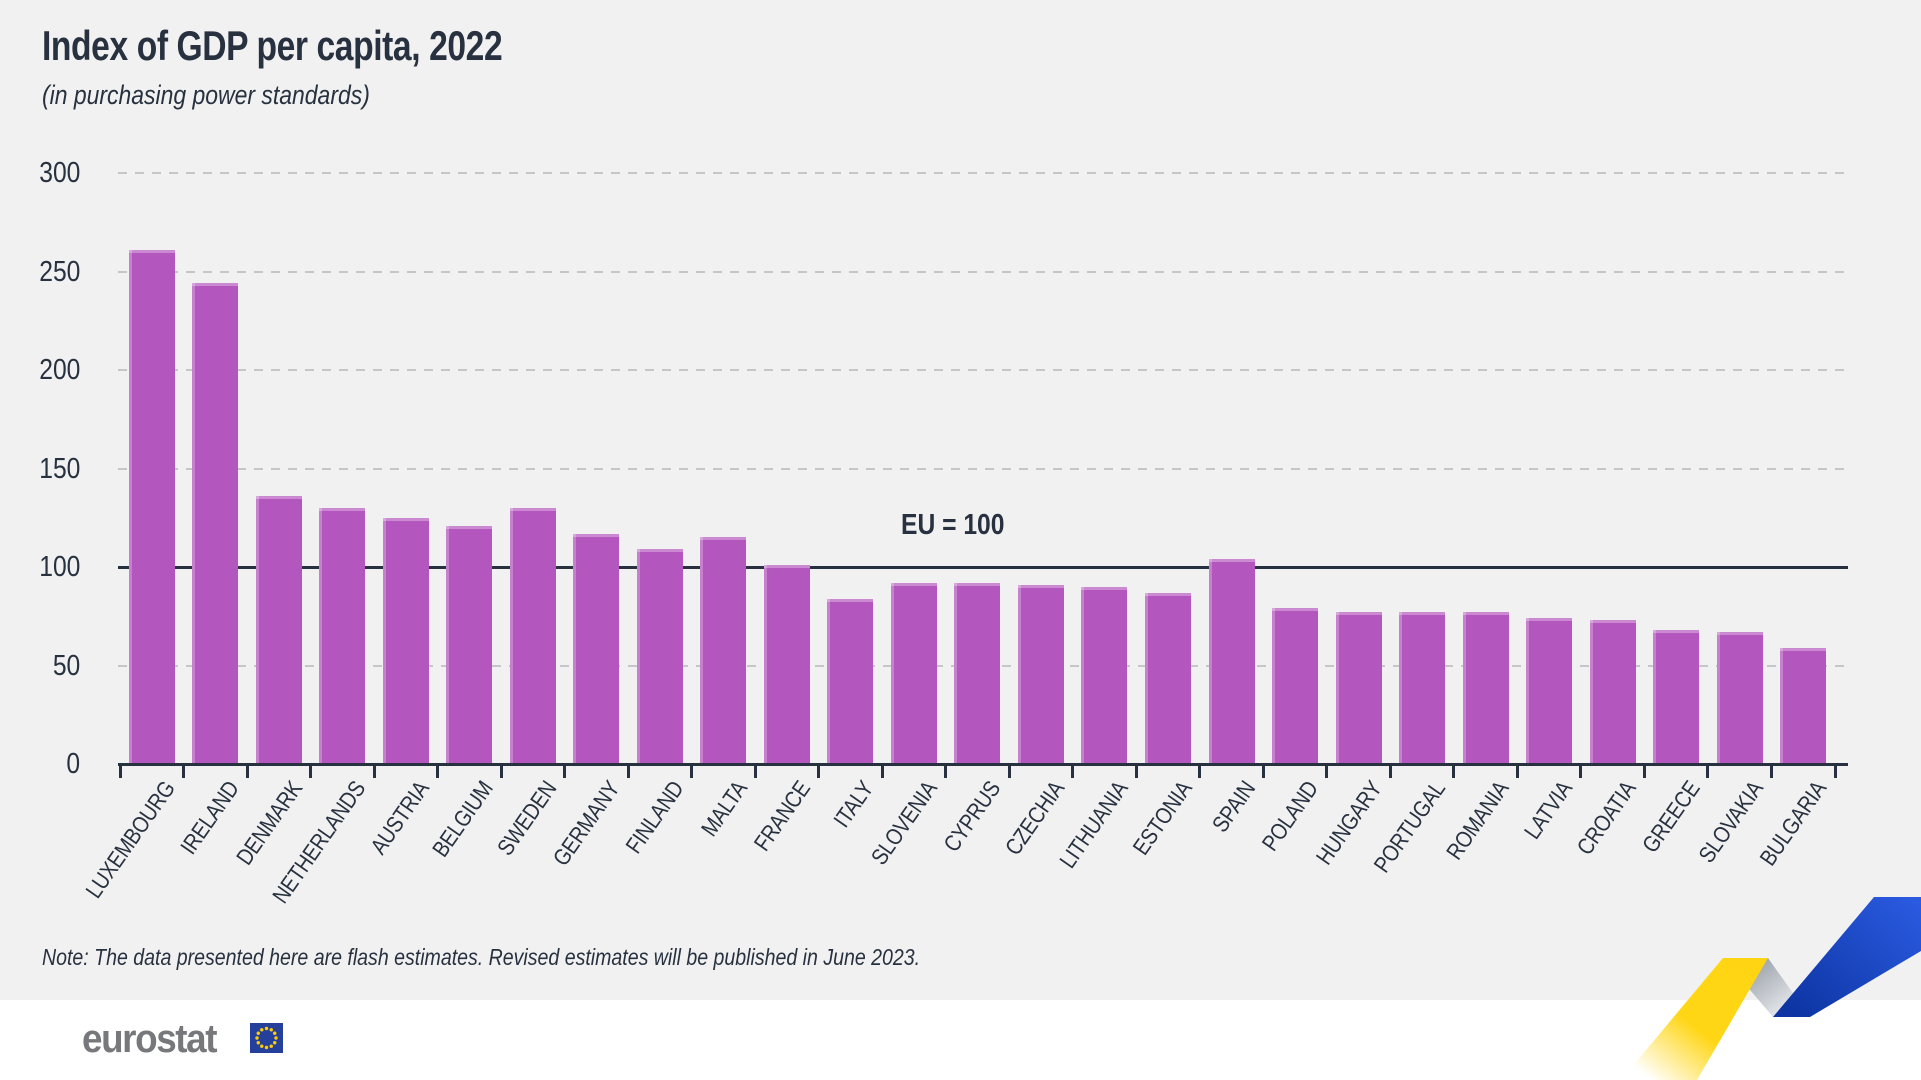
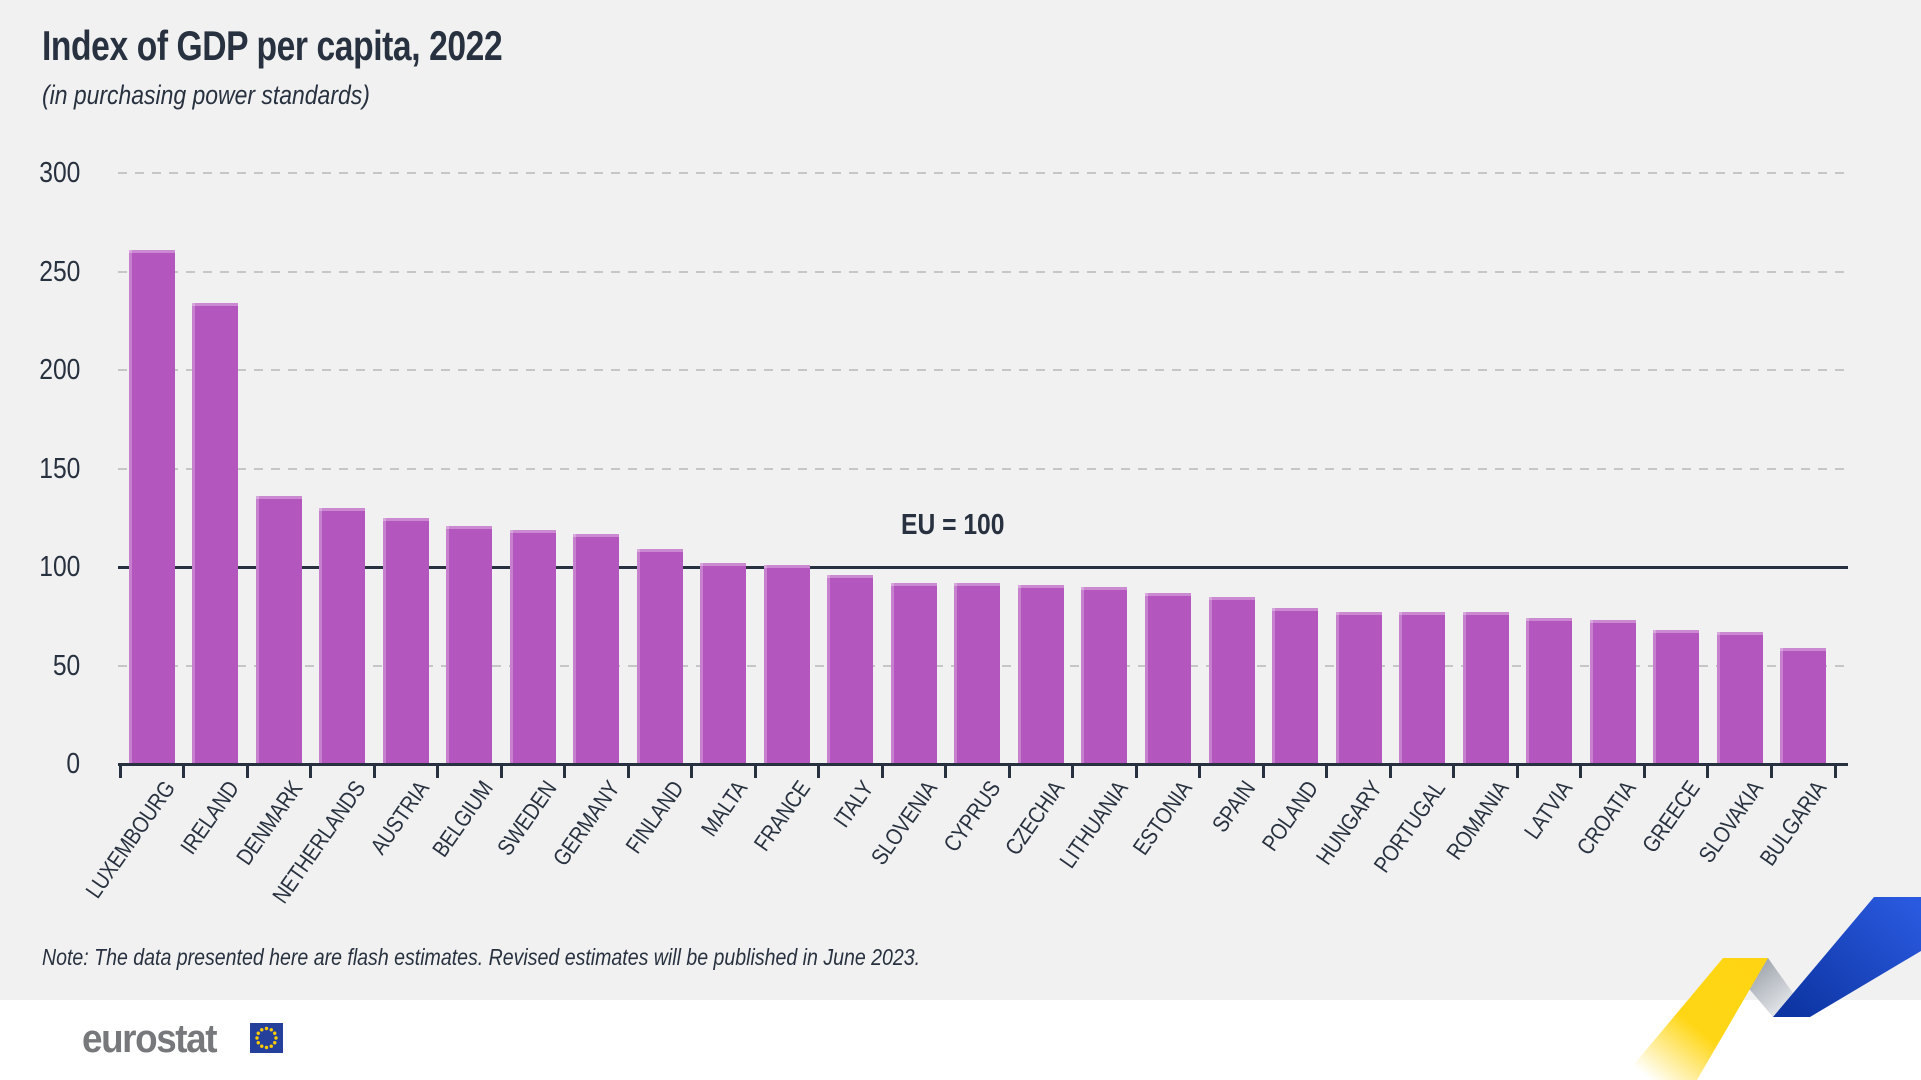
IRELAND: 244 -> 234
SWEDEN: 130 -> 119
MALTA: 115 -> 102
ITALY: 84 -> 96
SPAIN: 104 -> 85
